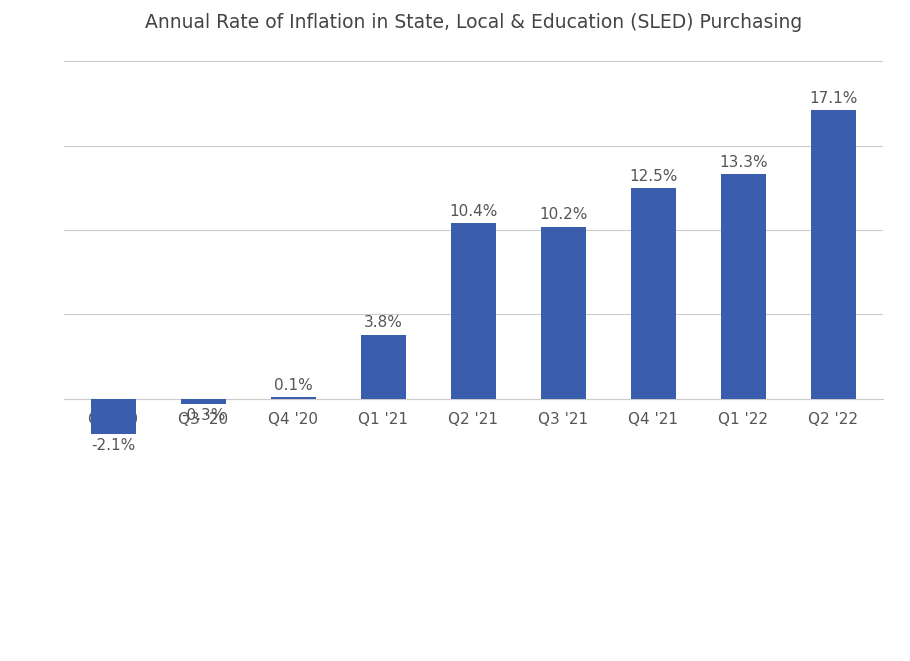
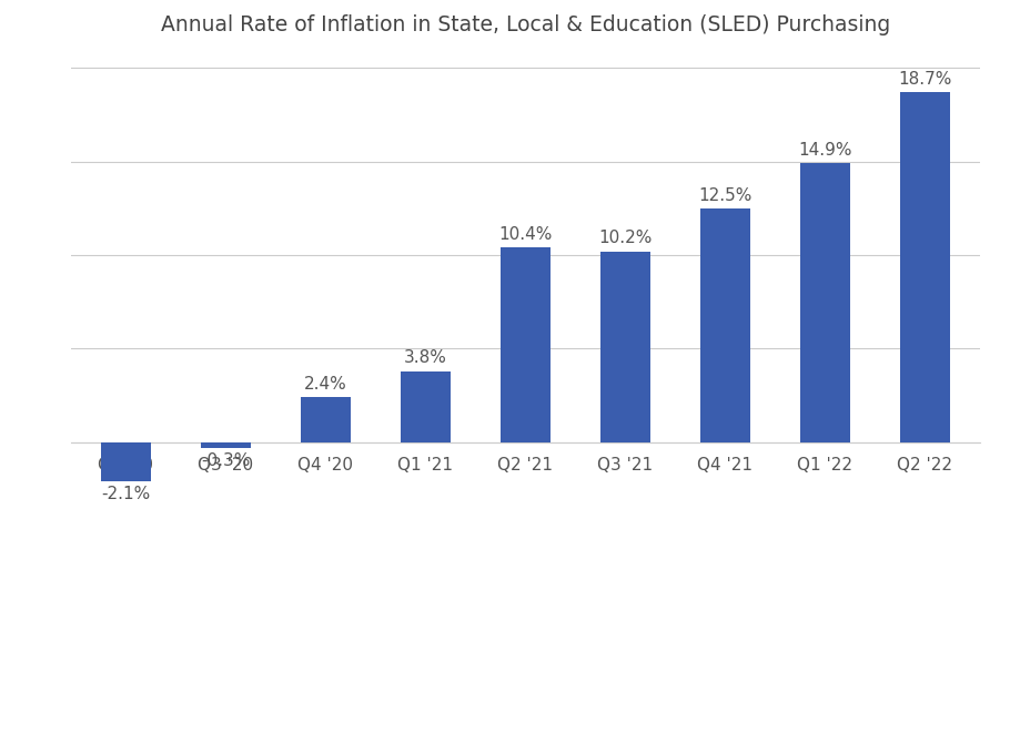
Q4 '20: 0.1% -> 2.4%
Q1 '22: 13.3% -> 14.9%
Q2 '22: 17.1% -> 18.7%
